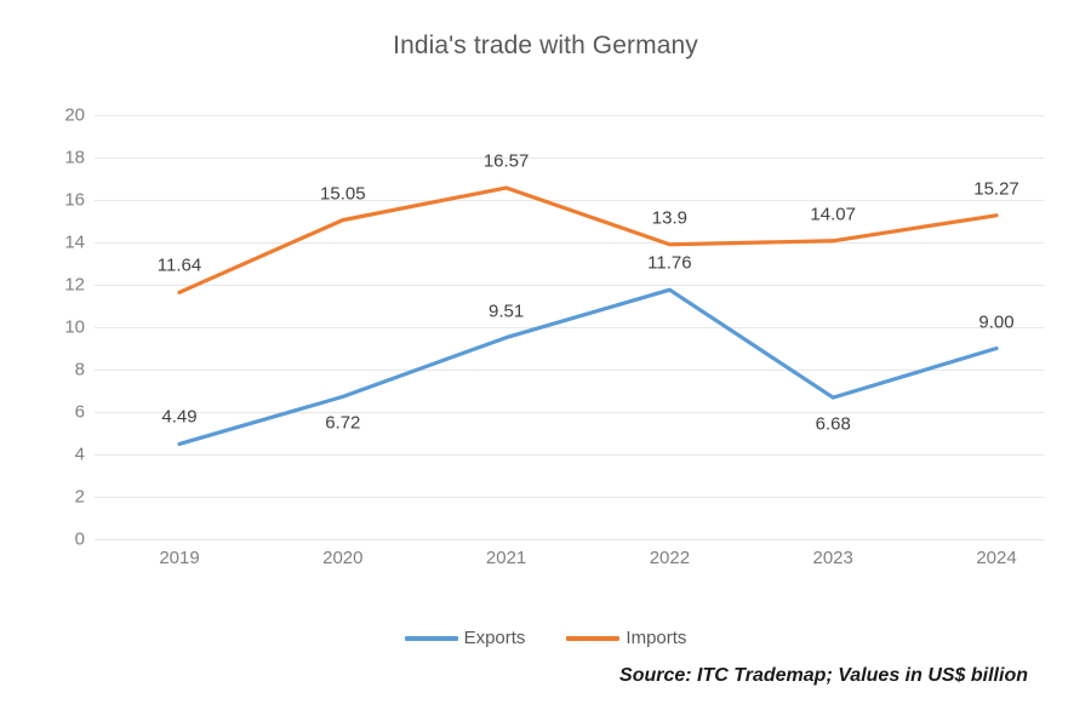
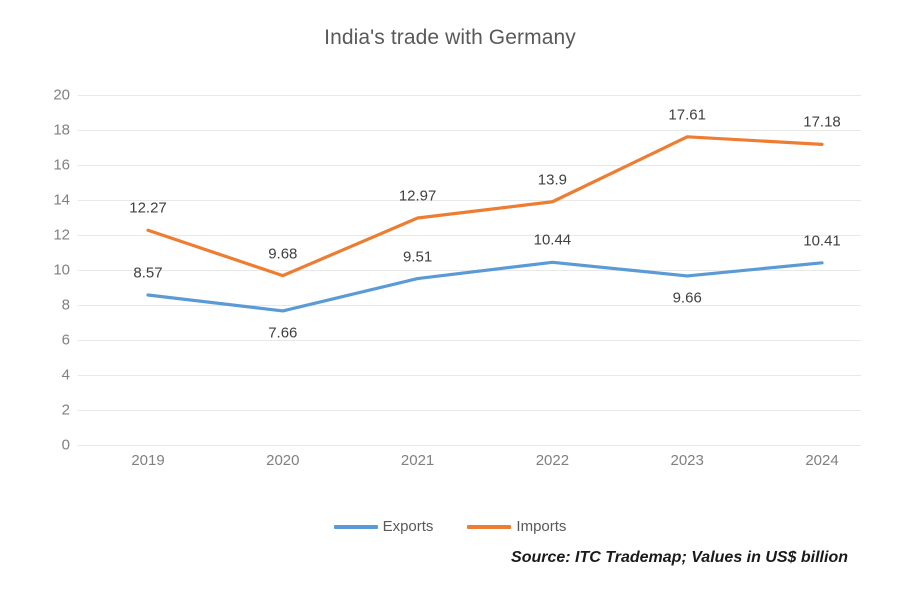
Exports/2019: 4.49 -> 8.57
Imports/2019: 11.64 -> 12.27
Exports/2020: 6.72 -> 7.66
Imports/2020: 15.05 -> 9.68
Imports/2021: 16.57 -> 12.97
Exports/2022: 11.76 -> 10.44
Exports/2023: 6.68 -> 9.66
Imports/2023: 14.07 -> 17.61
Exports/2024: 9.00 -> 10.41
Imports/2024: 15.27 -> 17.18
